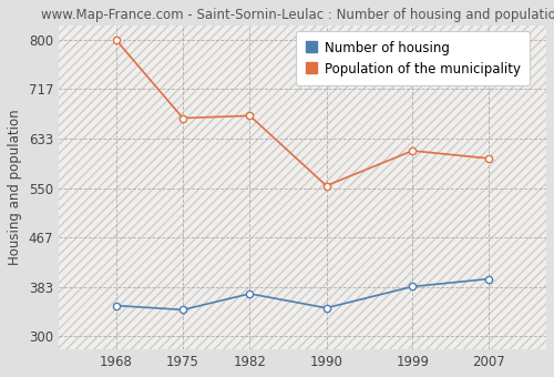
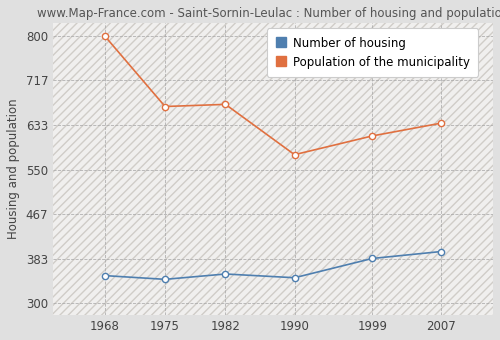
Number of housing/1982: 372 -> 355
Population of the municipality/1990: 554 -> 578
Population of the municipality/2007: 600 -> 637
